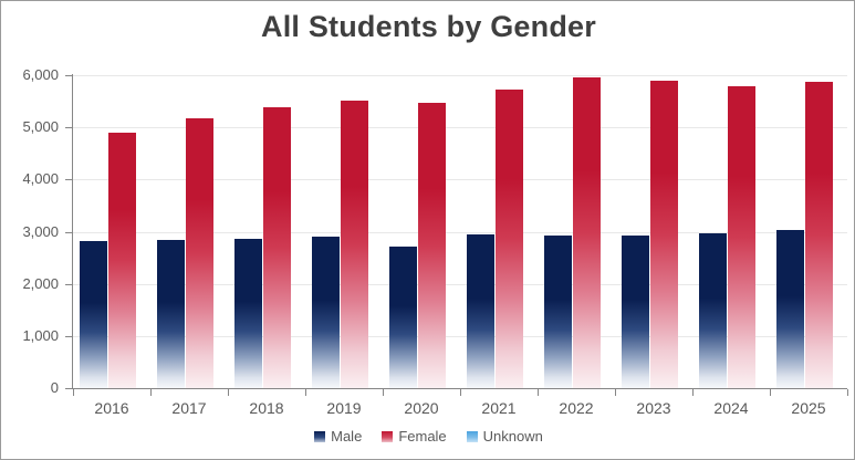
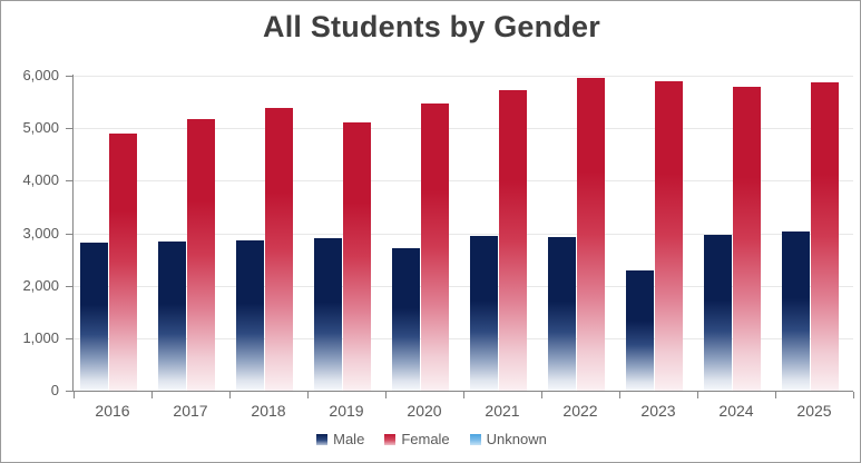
Female/2019: 5500 -> 5100
Male/2023: 2900 -> 2300
